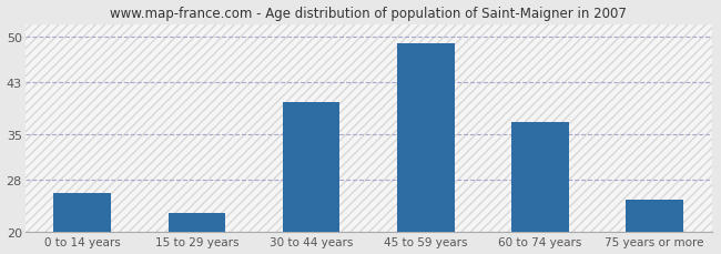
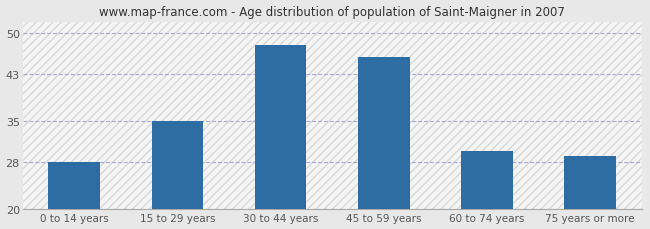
0 to 14 years: 26 -> 28
15 to 29 years: 23 -> 35
30 to 44 years: 40 -> 48
45 to 59 years: 49 -> 46
60 to 74 years: 37 -> 30
75 years or more: 25 -> 29
